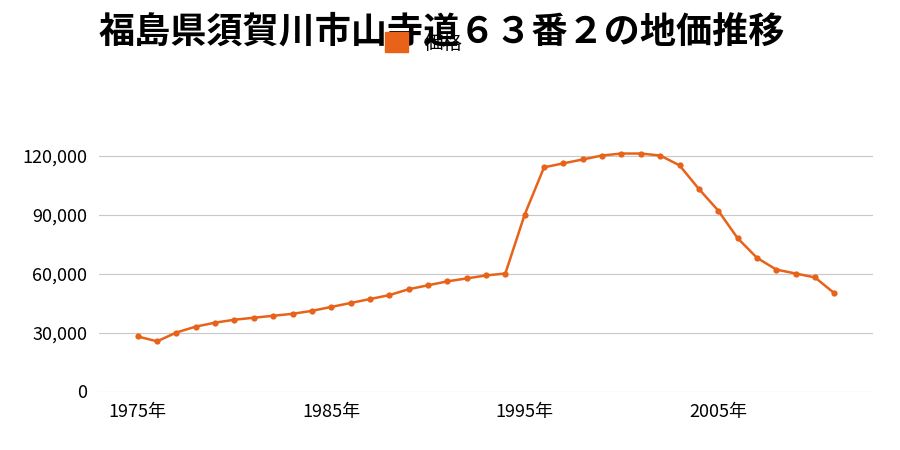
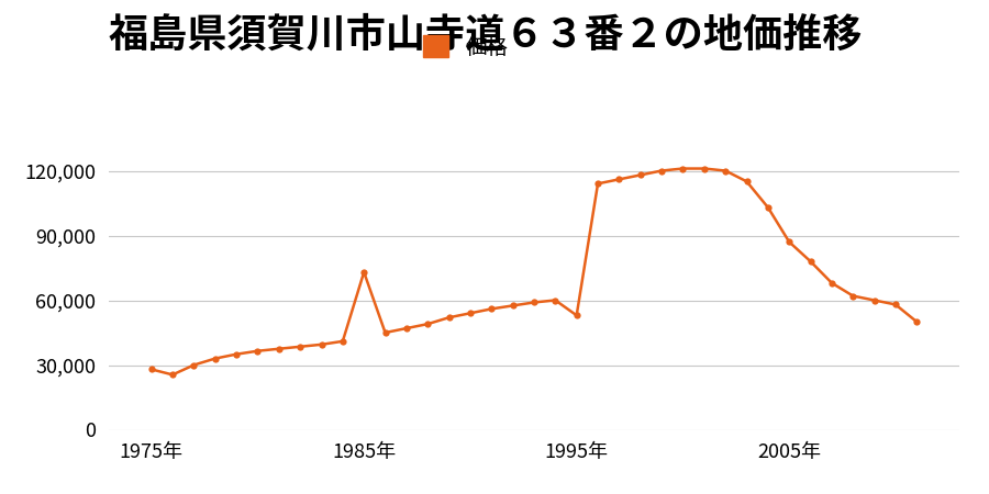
1985年: 43,000 -> 73,000
1995年: 90,000 -> 53,000
2005年: 92,000 -> 87,000
